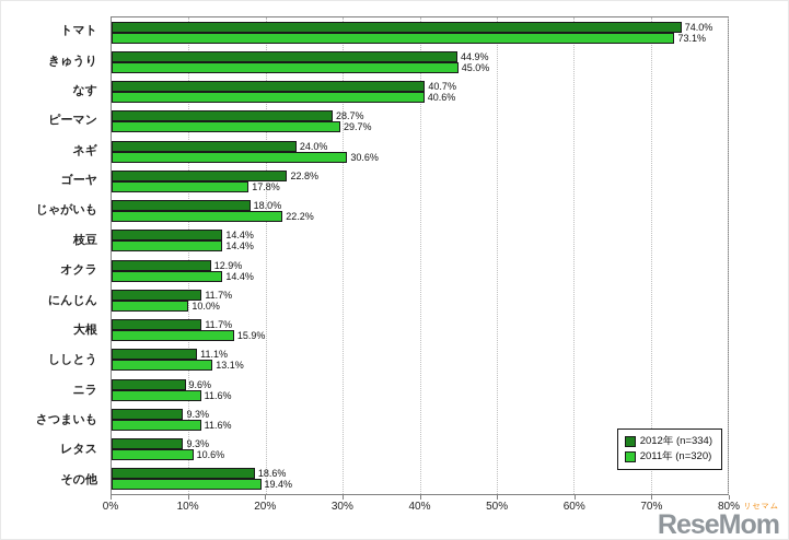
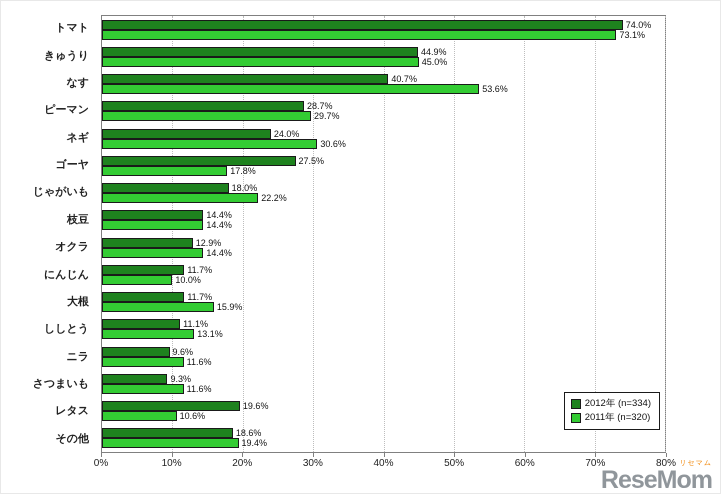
2011年 (n=320)/なす: 40.6% -> 53.6%
2012年 (n=334)/ゴーヤ: 22.8% -> 27.5%
2012年 (n=334)/レタス: 9.3% -> 19.6%
